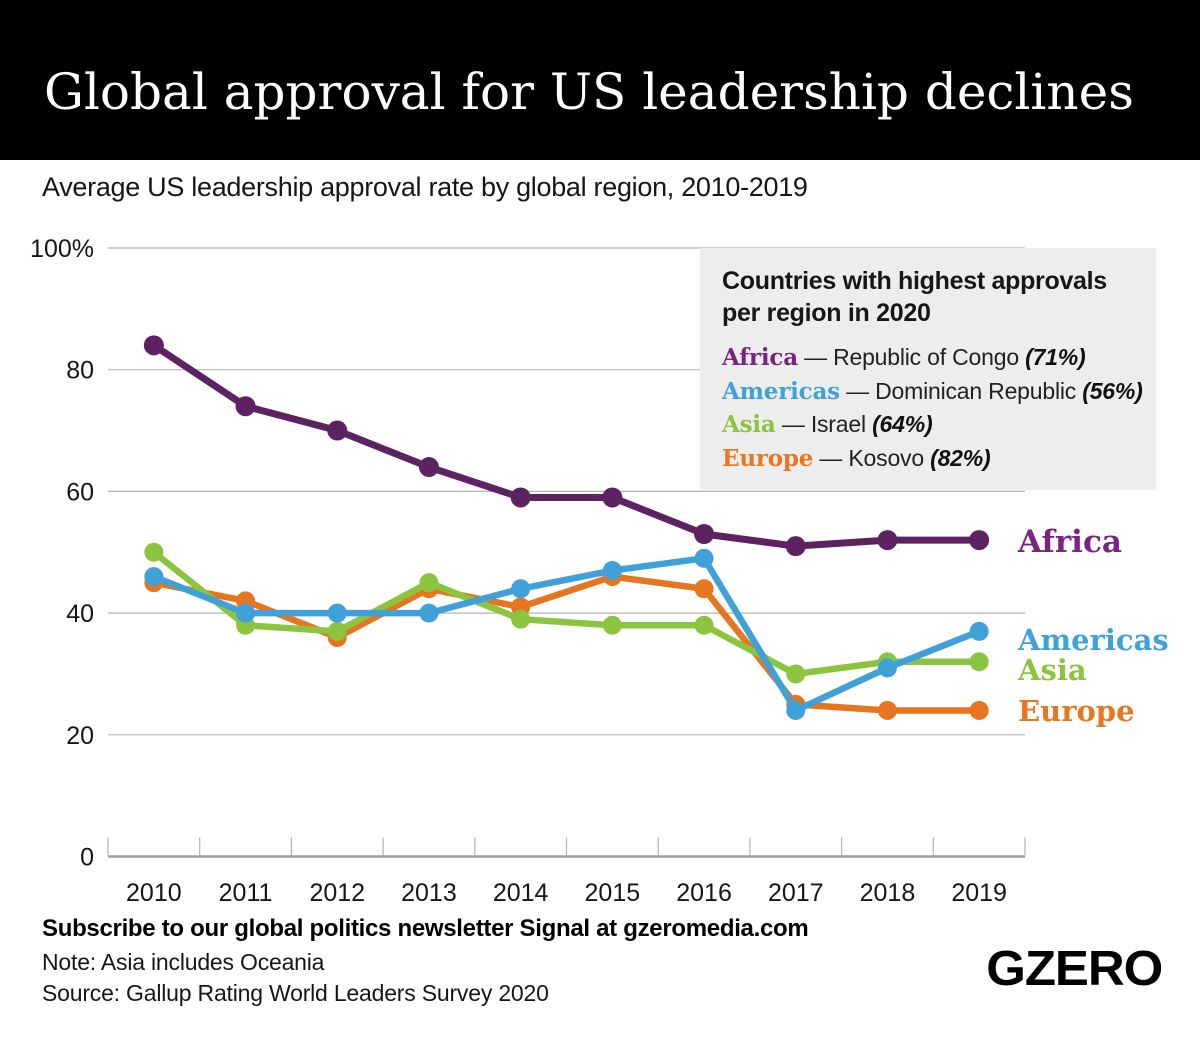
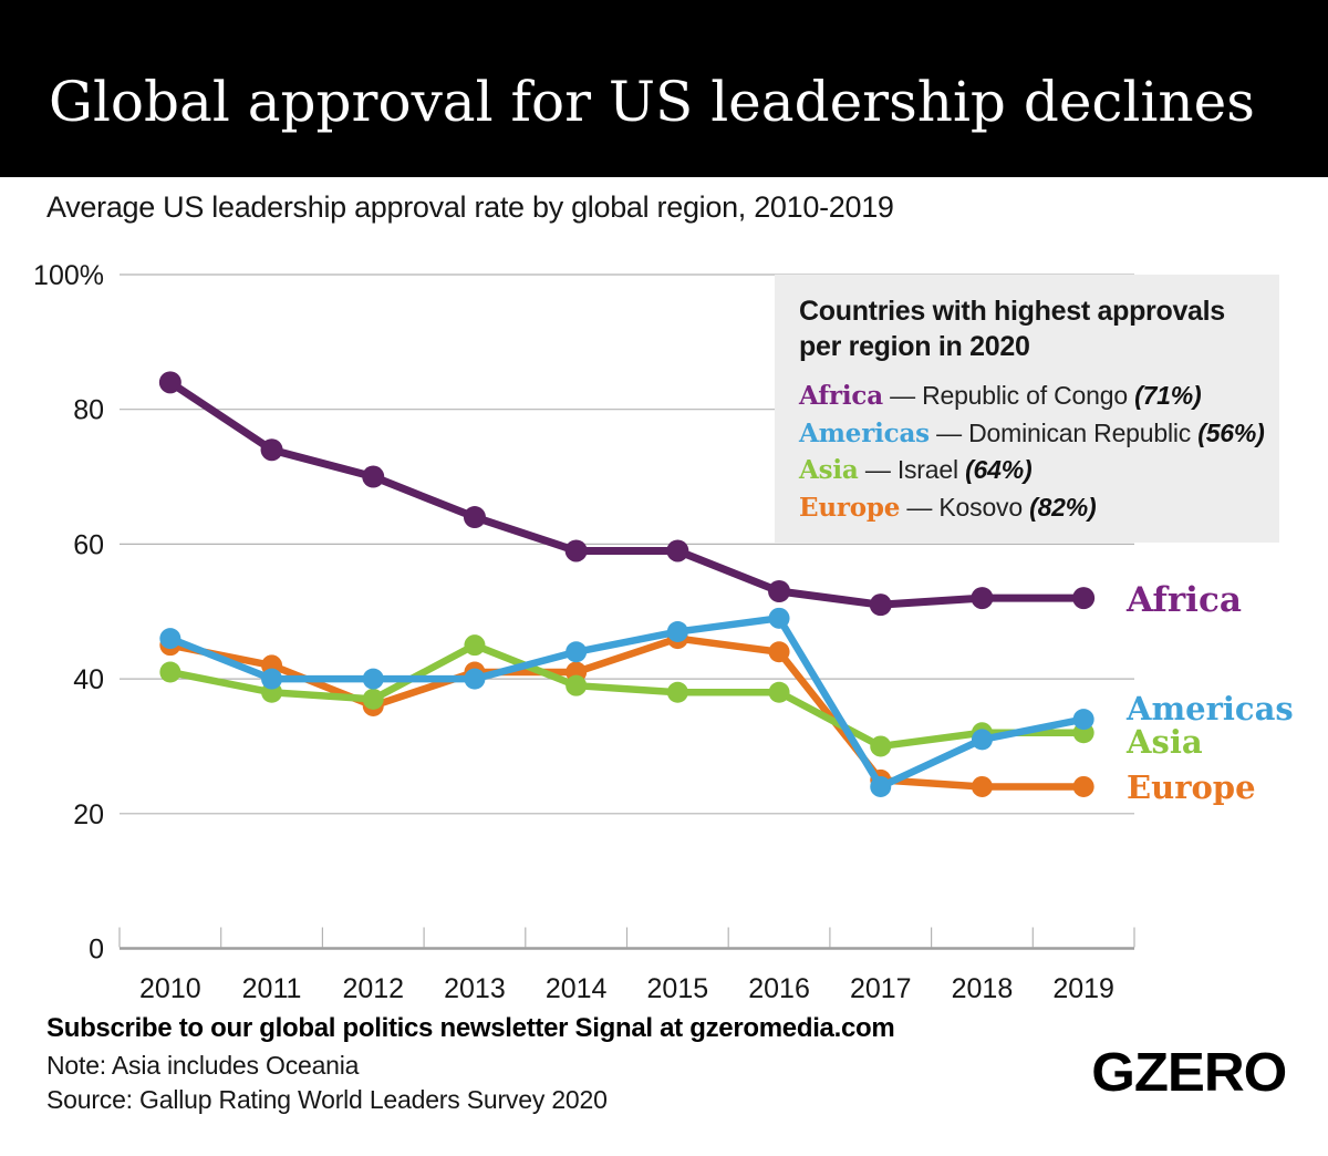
Asia/2010: 50% -> 41%
Europe/2013: 44% -> 41%
Americas/2019: 37% -> 34%
